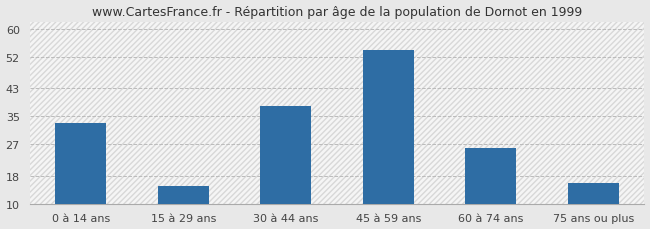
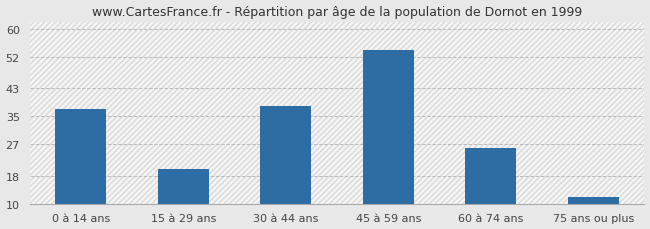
0 à 14 ans: 33 -> 37
15 à 29 ans: 15 -> 20
75 ans ou plus: 16 -> 12
